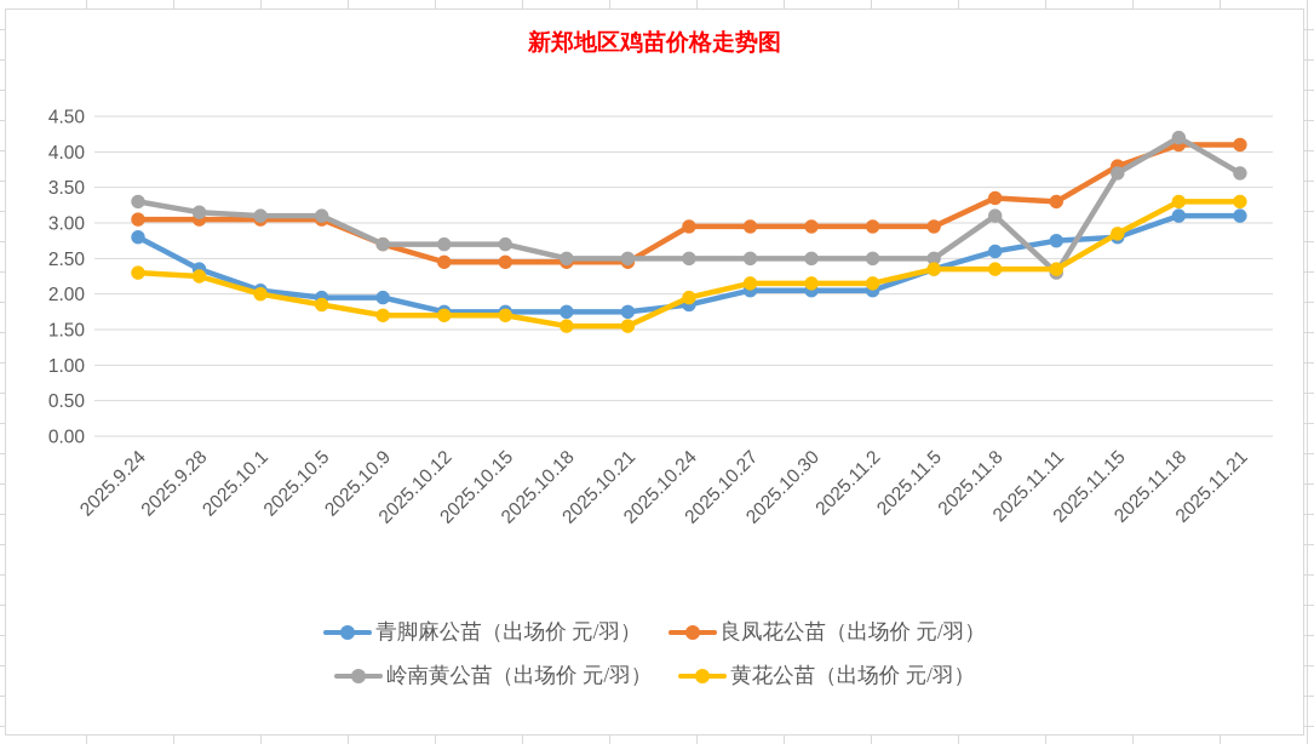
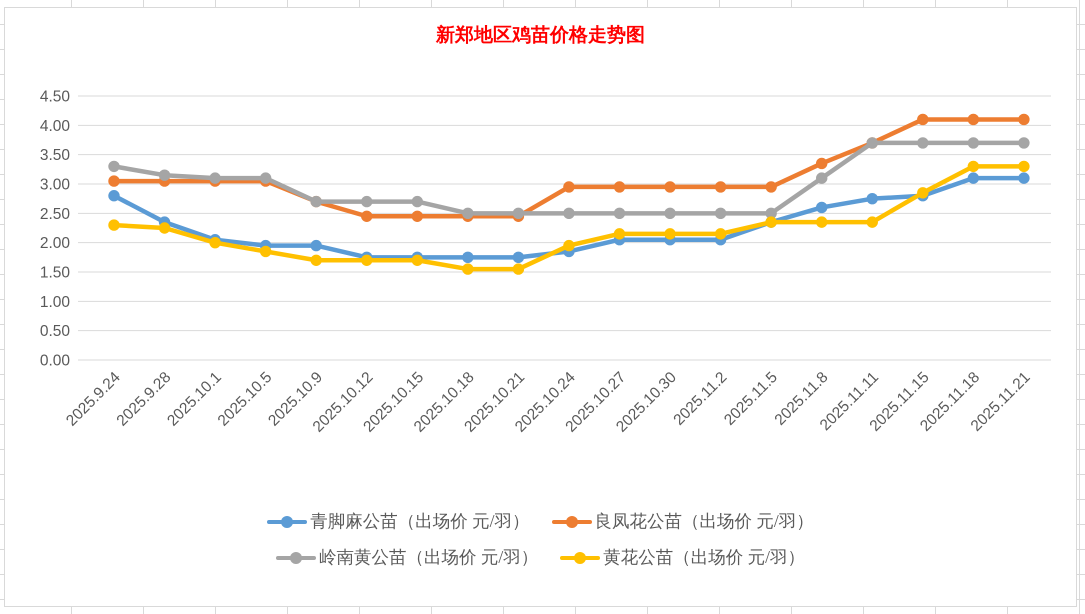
良凤花公苗（出场价 元/羽）/2025.11.11: 3.3 -> 3.7
岭南黄公苗（出场价 元/羽）/2025.11.11: 2.3 -> 3.7
良凤花公苗（出场价 元/羽）/2025.11.15: 3.8 -> 4.1
岭南黄公苗（出场价 元/羽）/2025.11.18: 4.2 -> 3.7
